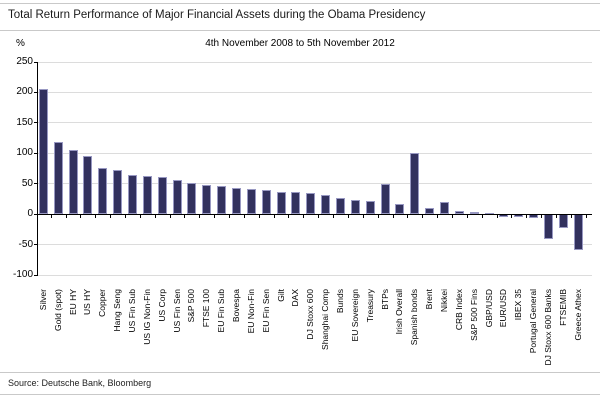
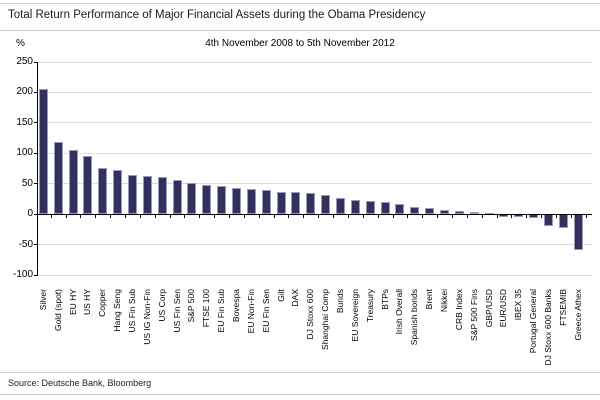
BTPs: 50 -> 20
Spanish bonds: 100 -> 10
Nikkei: 20 -> 10
DJ Stoxx 600 Banks: -40 -> -20
